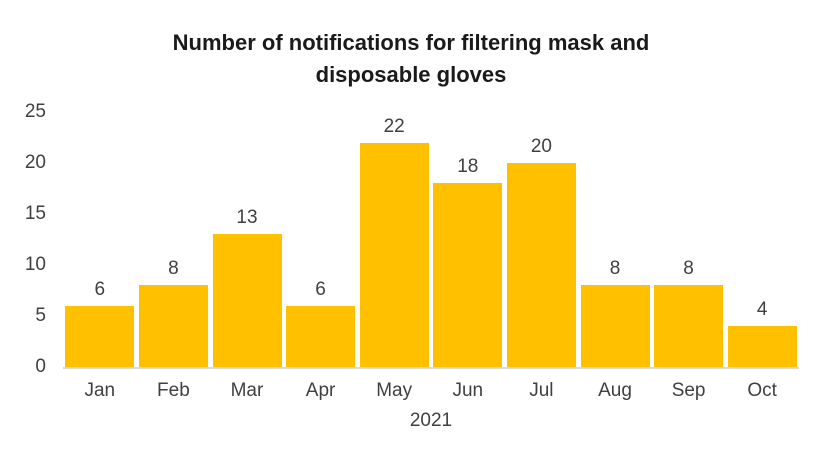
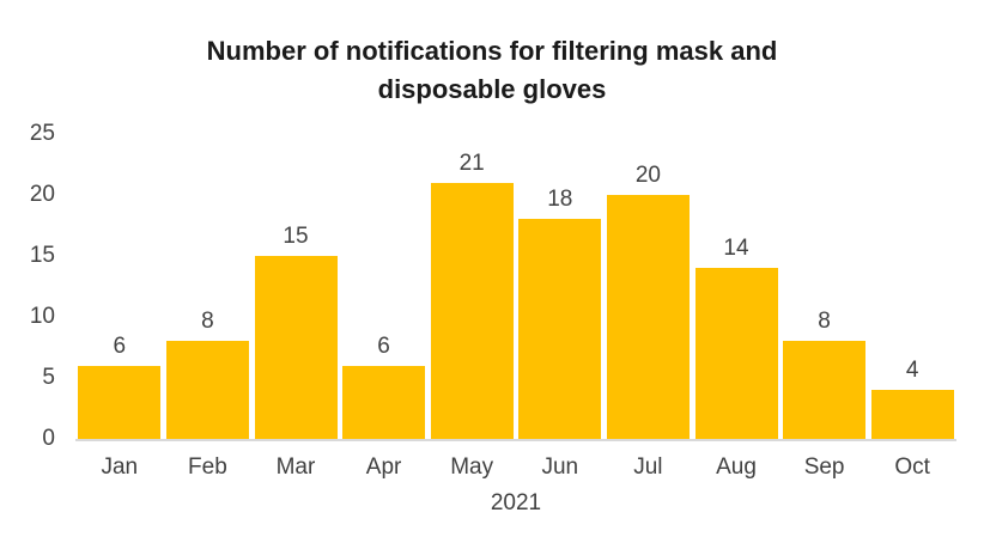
Mar: 13 -> 15
May: 22 -> 21
Aug: 8 -> 14
